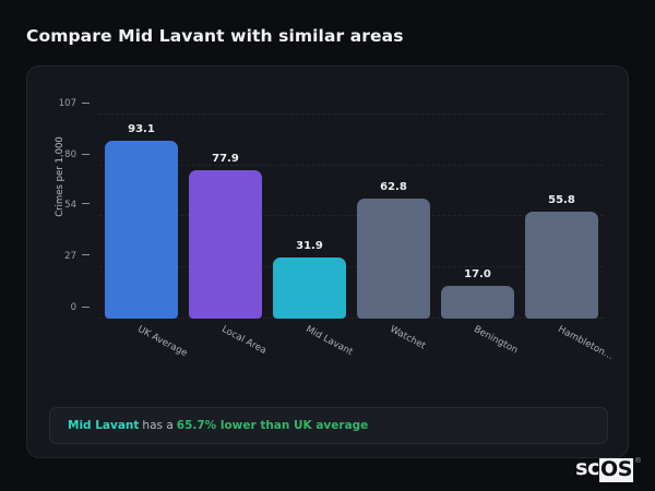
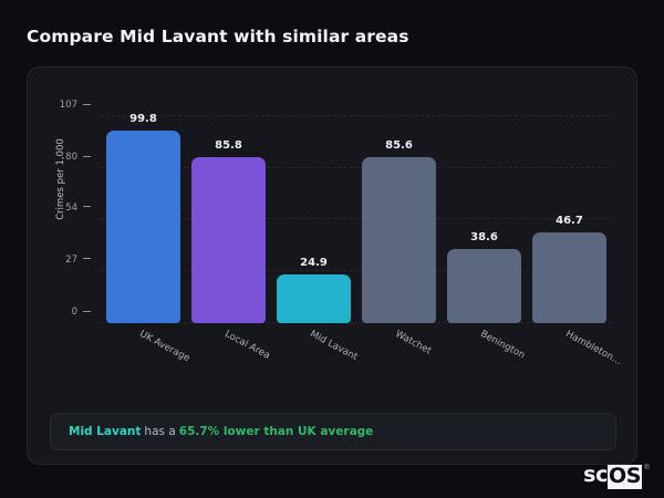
UK Average: 93.1 -> 99.8
Local Area: 77.9 -> 85.8
Mid Lavant: 31.9 -> 24.9
Watchet: 62.8 -> 85.6
Benington: 17.0 -> 38.6
Hambleton…: 55.8 -> 46.7
